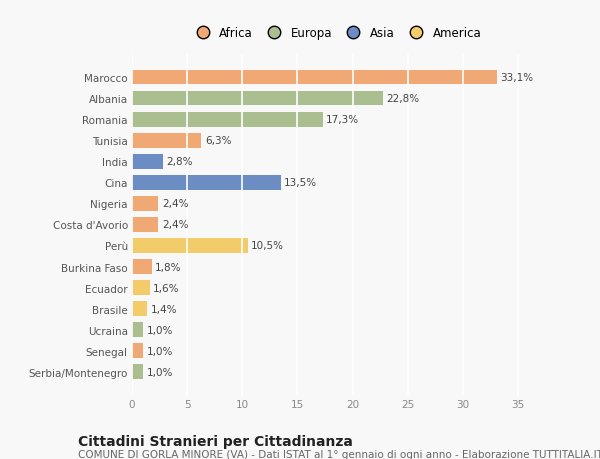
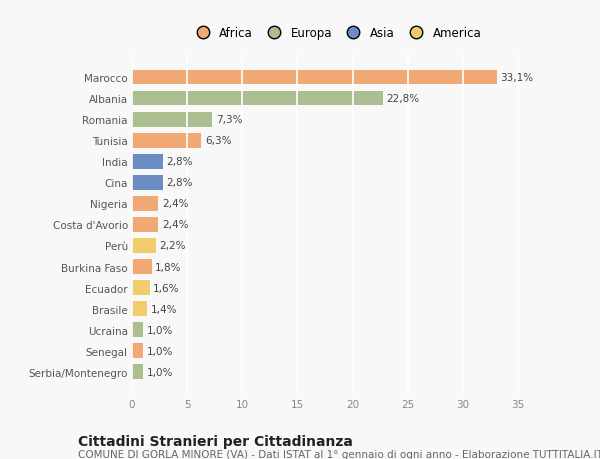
Romania: 17,3% -> 7,3%
Cina: 13,5% -> 2,8%
Perù: 10,5% -> 2,2%
